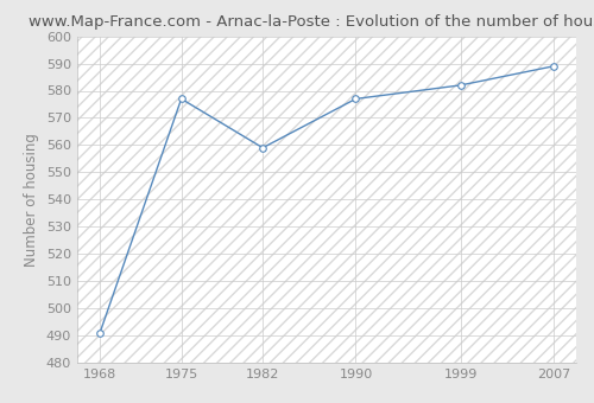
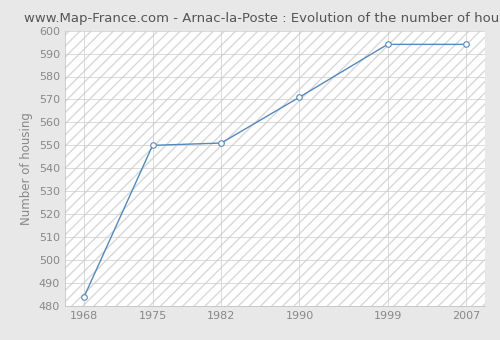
1968: 491 -> 484
1975: 577 -> 550
1982: 559 -> 551
1990: 577 -> 571
1999: 582 -> 594
2007: 589 -> 594
